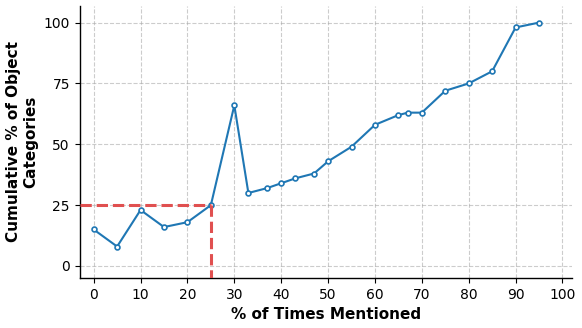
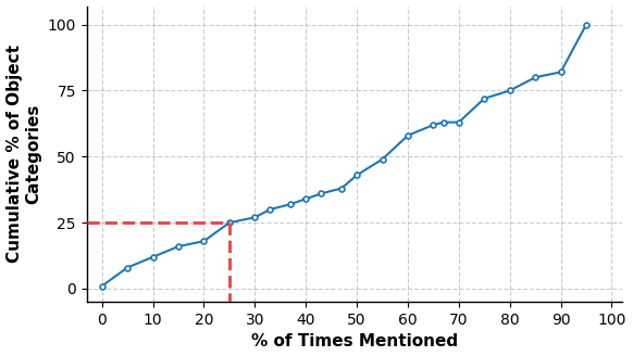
0: 15 -> 1
10: 23 -> 12
30: 66 -> 27
90: 98 -> 82
